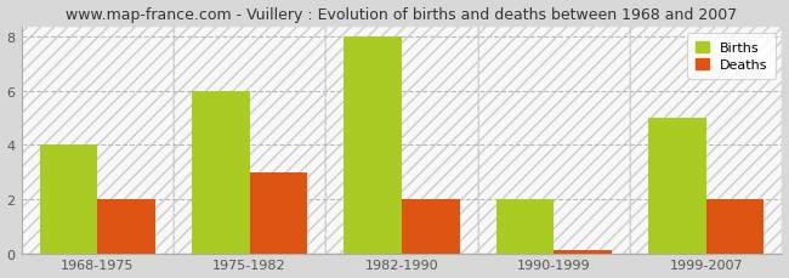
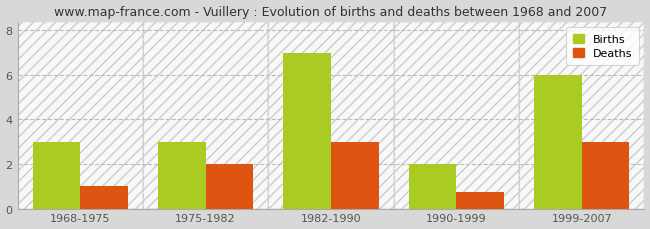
Births/1968-1975: 4 -> 3
Deaths/1968-1975: 2.00 -> 1.00
Births/1975-1982: 6 -> 3
Deaths/1975-1982: 3.00 -> 2.00
Births/1982-1990: 8 -> 7
Deaths/1982-1990: 2.00 -> 3.00
Deaths/1990-1999: 0.12 -> 0.75
Births/1999-2007: 5 -> 6
Deaths/1999-2007: 2.00 -> 3.00
